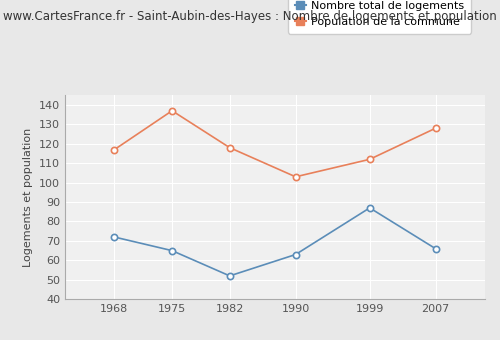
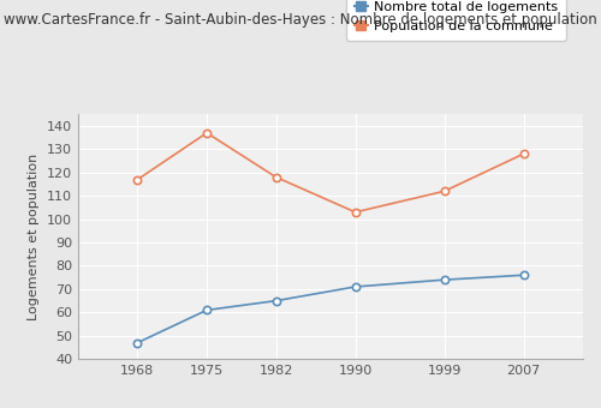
Nombre total de logements/1968: 72 -> 47
Nombre total de logements/1975: 65 -> 61
Nombre total de logements/1982: 52 -> 65
Nombre total de logements/1990: 63 -> 71
Nombre total de logements/1999: 87 -> 74
Nombre total de logements/2007: 66 -> 76
